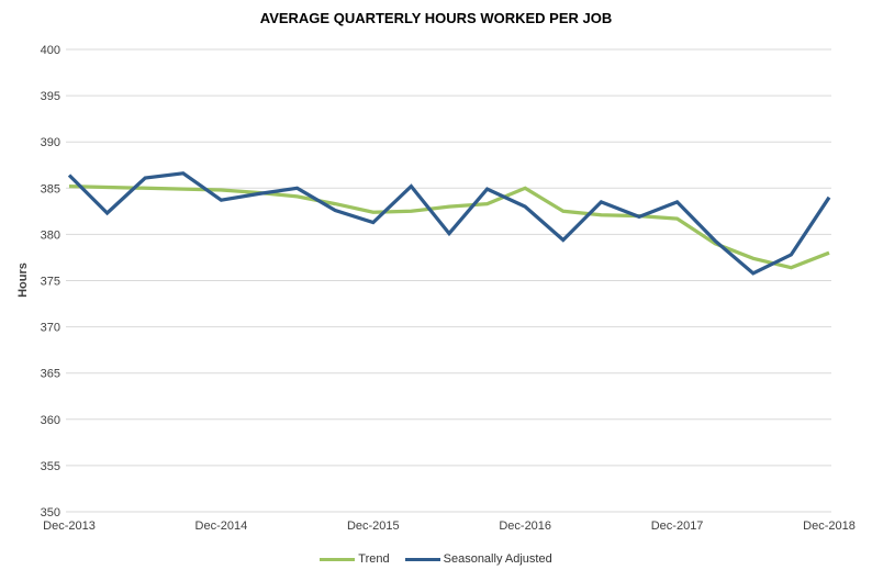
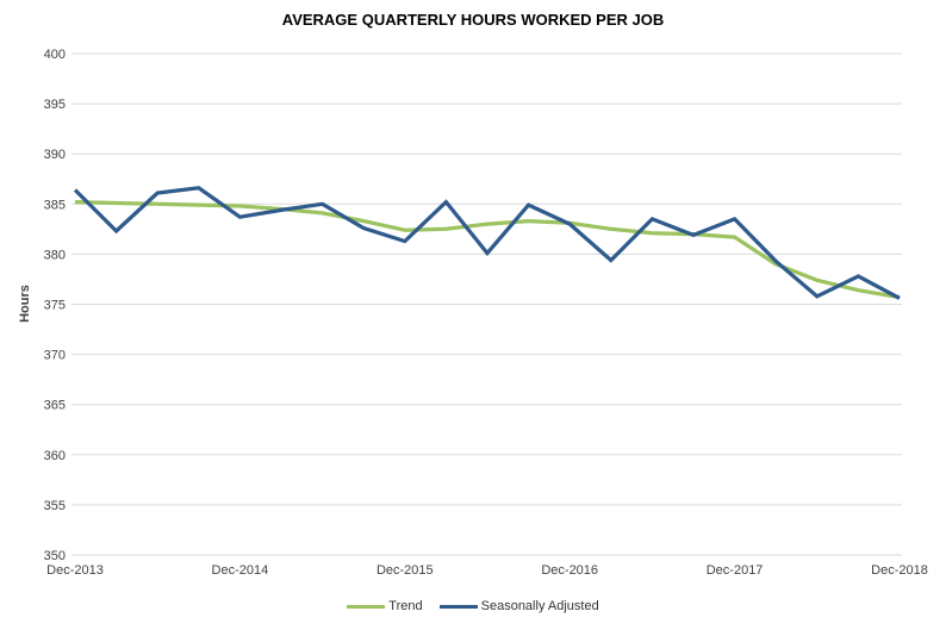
Trend/Dec-2016: 385 -> 383
Trend/Dec-2018: 378 -> 376
Seasonally Adjusted/Dec-2018: 384 -> 376
